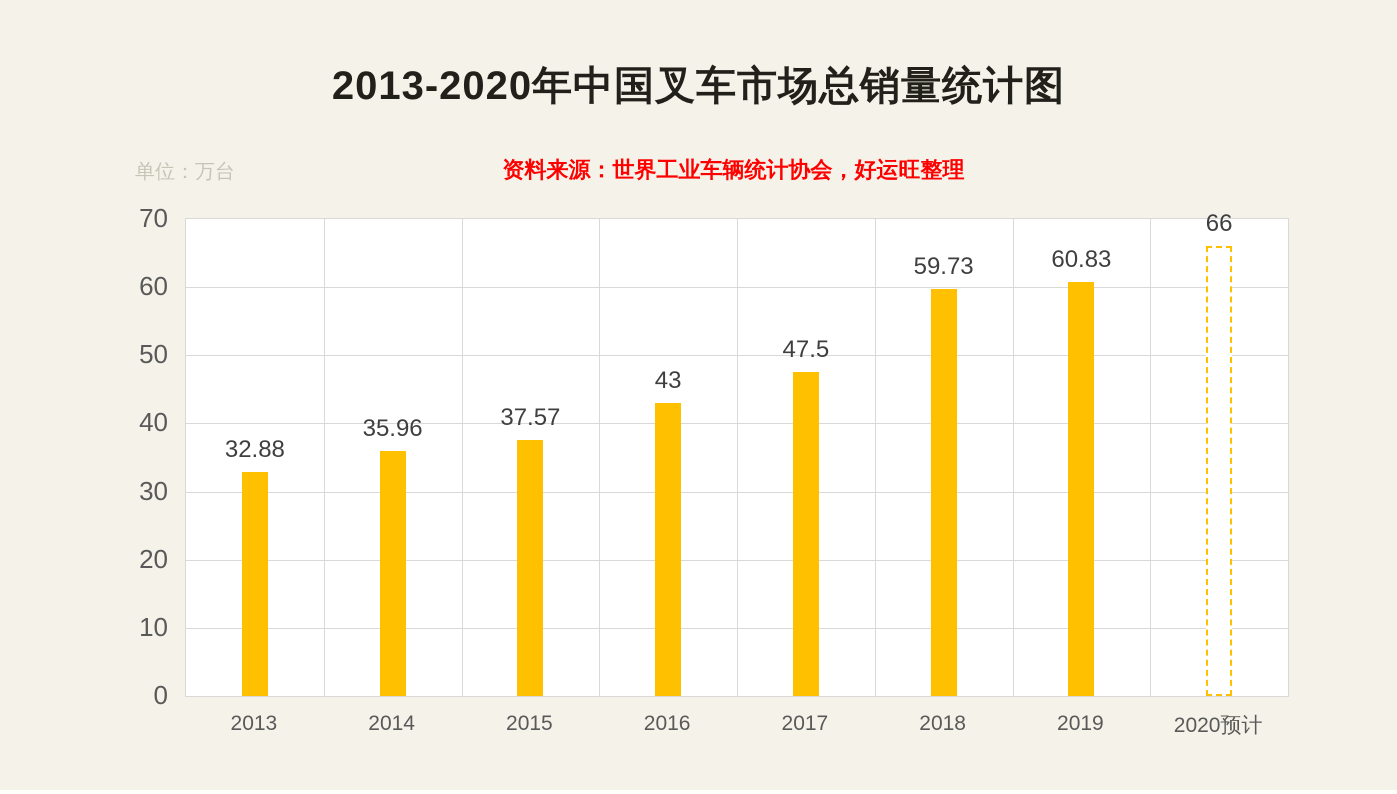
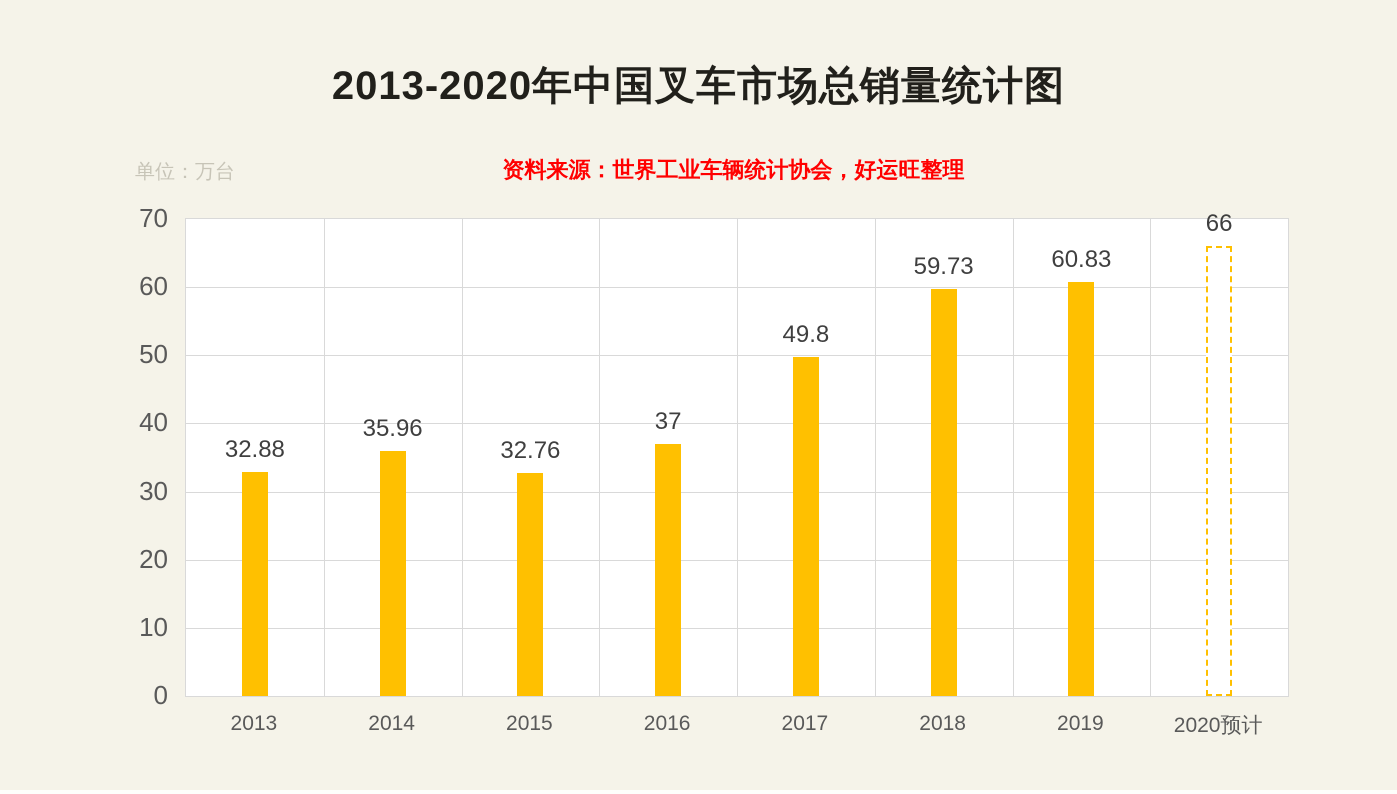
2015: 37.57 -> 32.76
2016: 43 -> 37
2017: 47.5 -> 49.8
